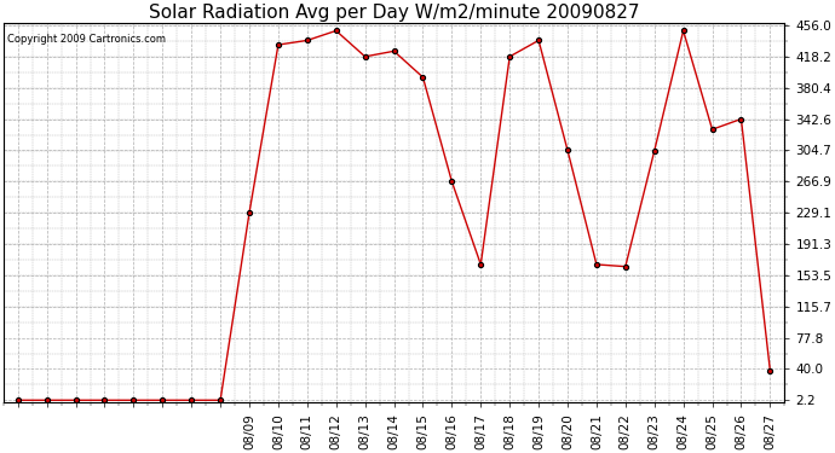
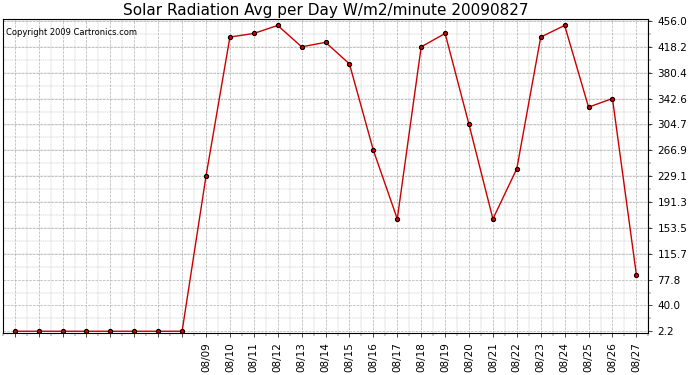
08/22: 164 -> 240
08/23: 304 -> 432
08/27: 38 -> 85
